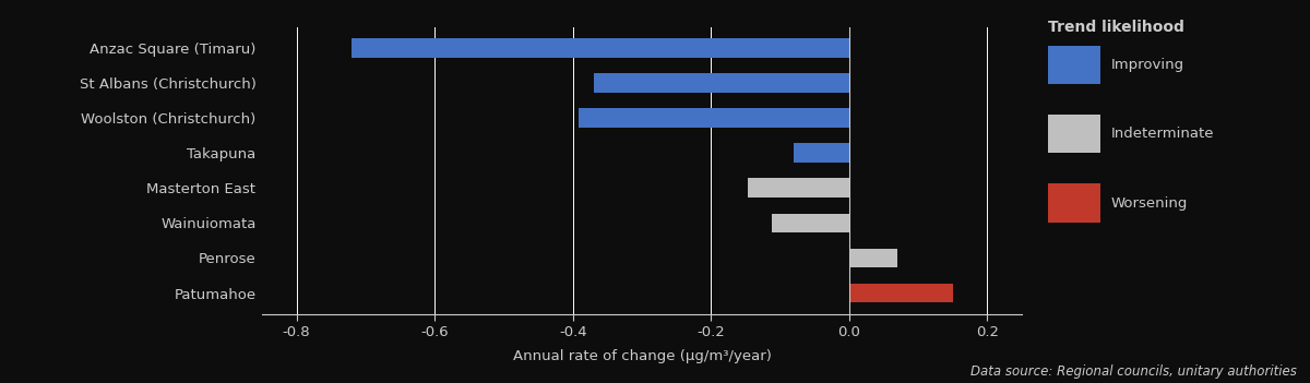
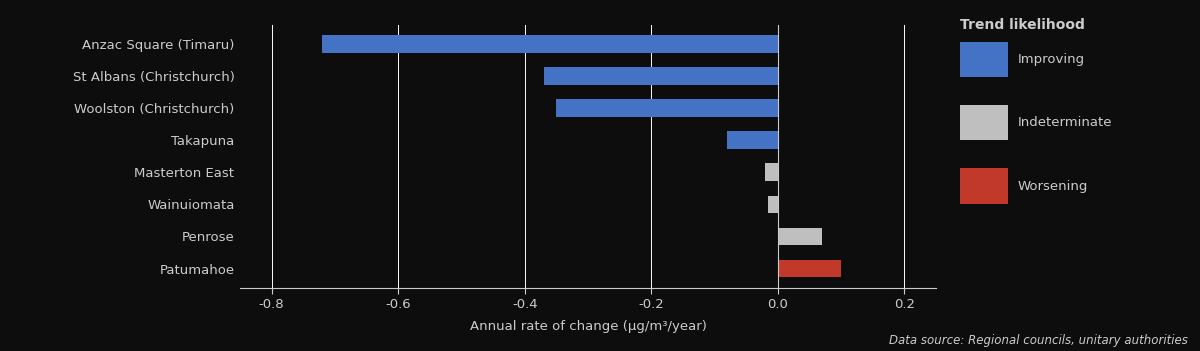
Woolston (Christchurch): -0.392 -> -0.350
Masterton East: -0.146 -> -0.020
Wainuiomata: -0.112 -> -0.015
Patumahoe: 0.150 -> 0.100
